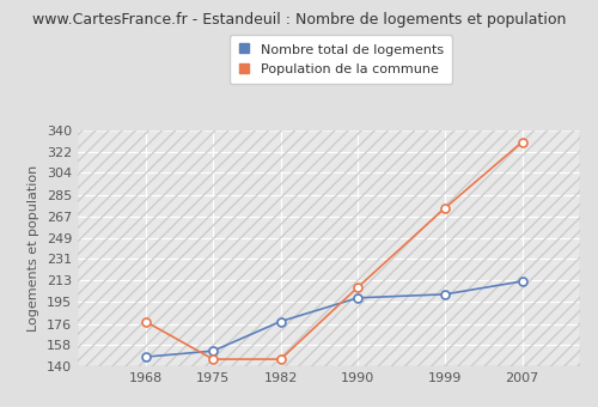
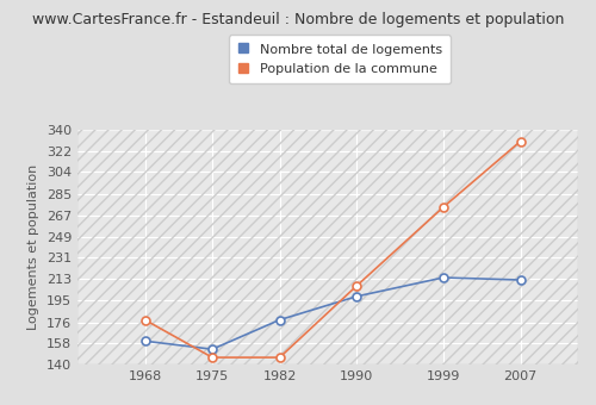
Nombre total de logements/1968: 148 -> 160
Nombre total de logements/1999: 201 -> 214
